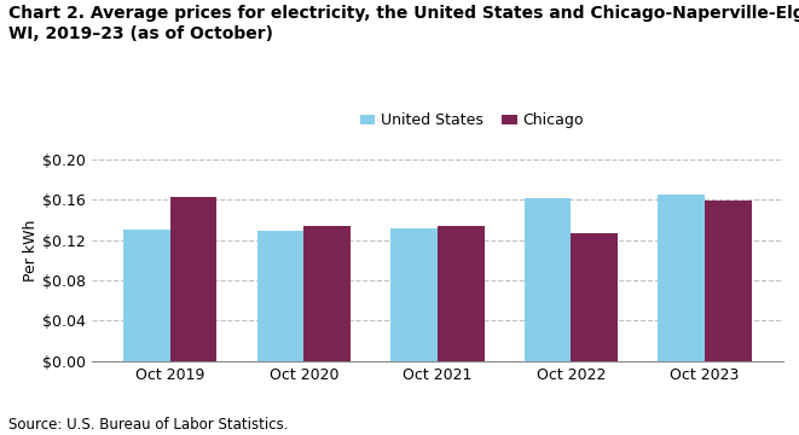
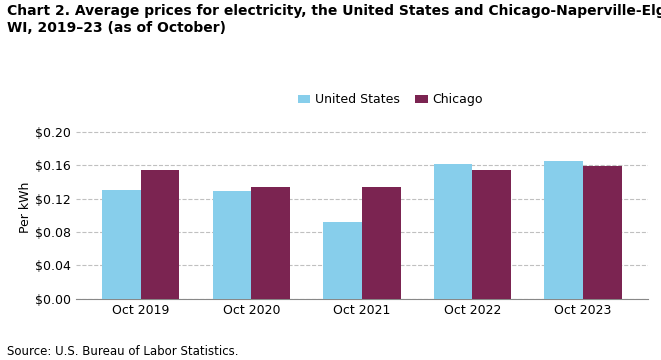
Chicago/Oct 2019: $0.163 -> $0.154
United States/Oct 2021: $0.132 -> $0.092
Chicago/Oct 2022: $0.127 -> $0.154
